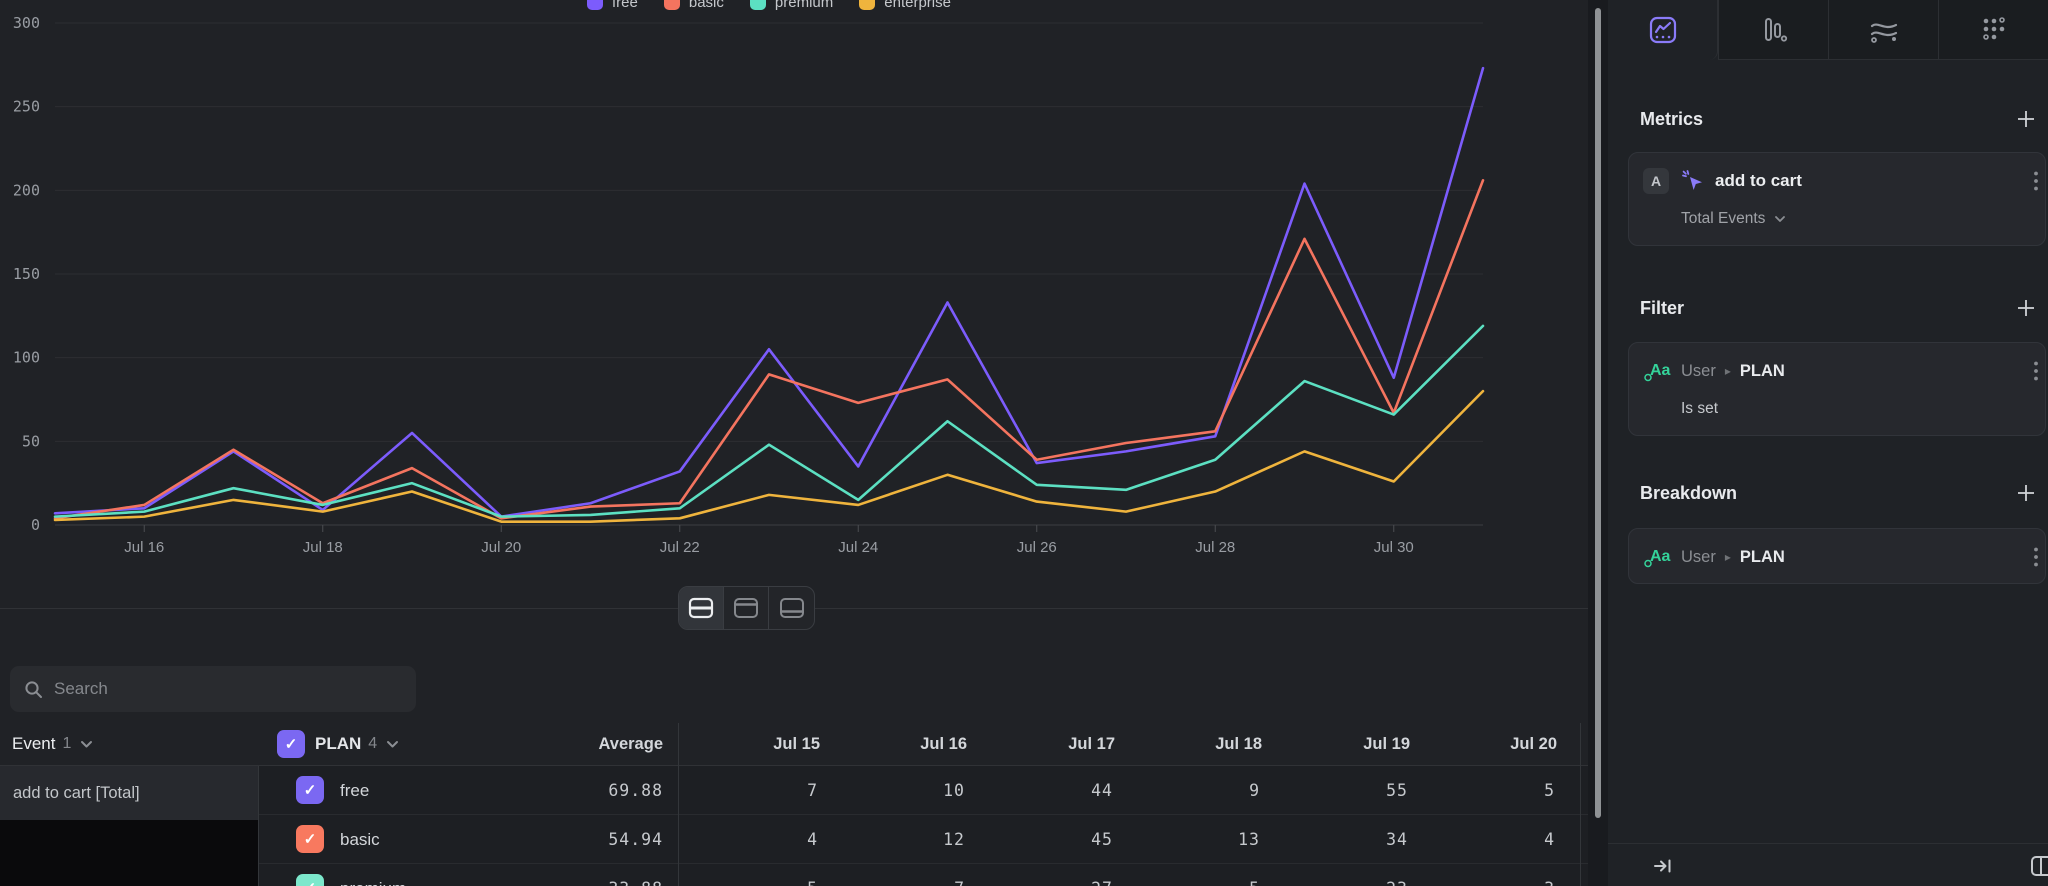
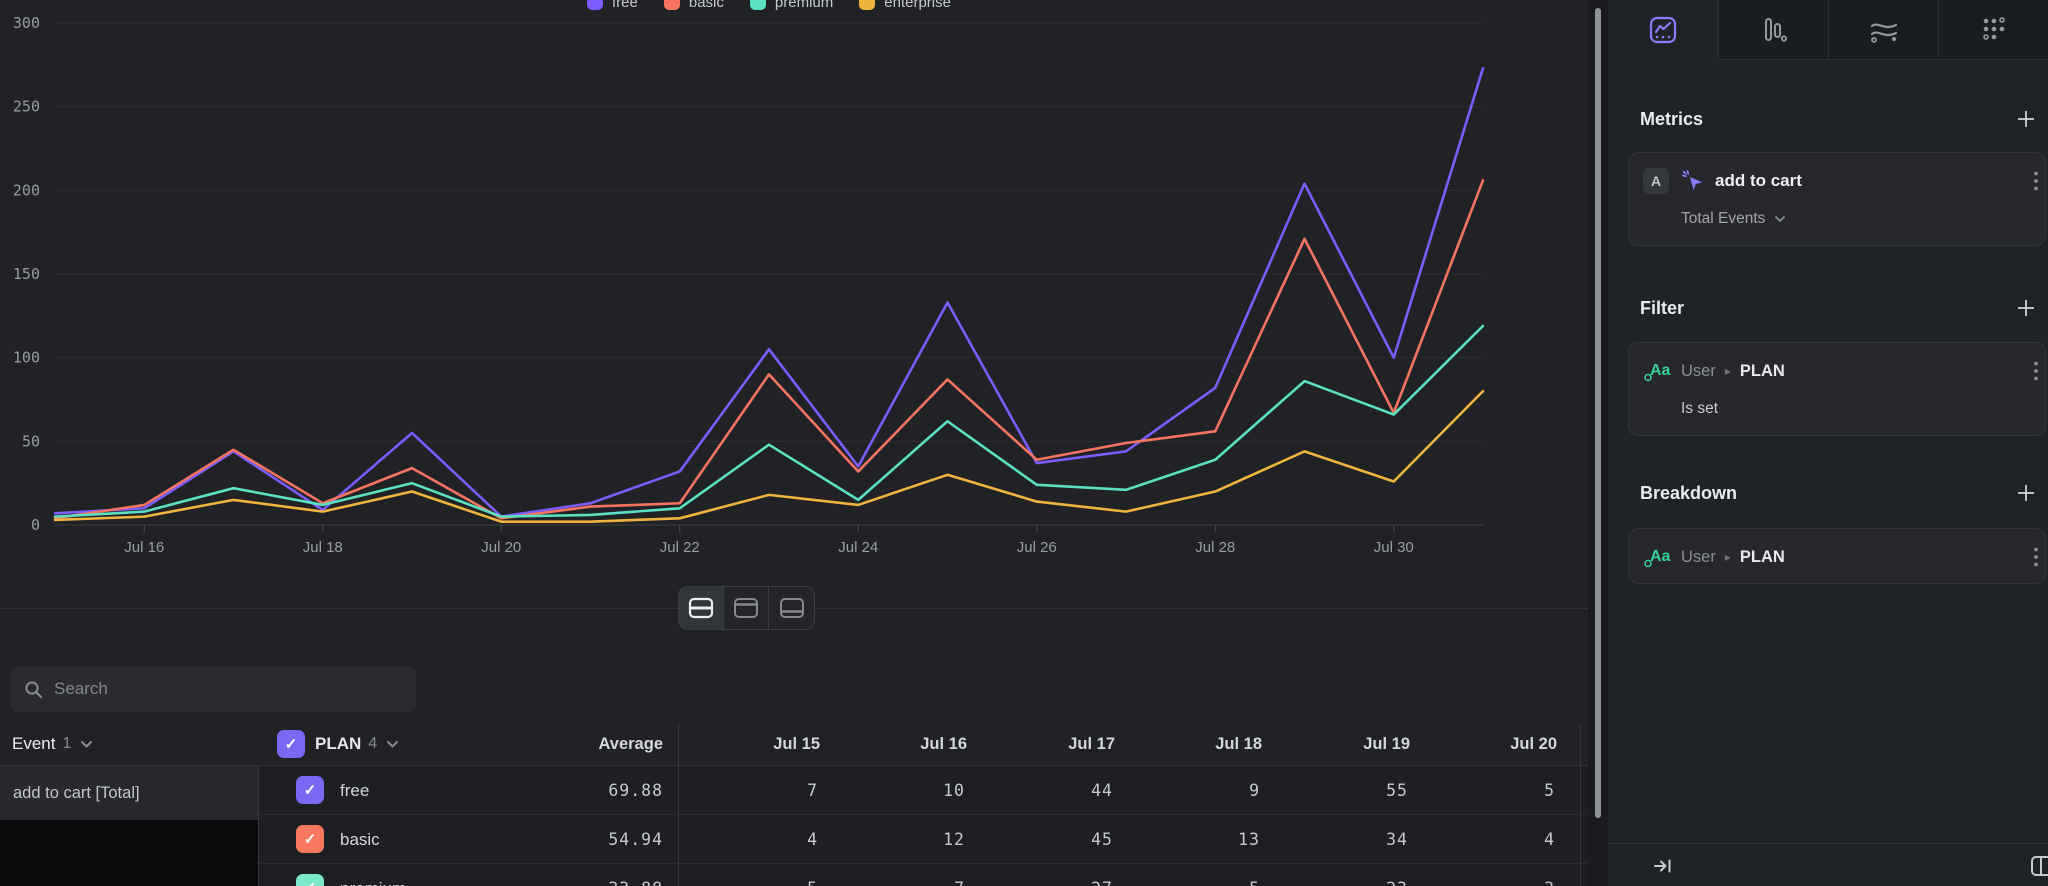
basic/Jul 24: 73 -> 32
free/Jul 28: 53 -> 82
free/Jul 30: 88 -> 100
